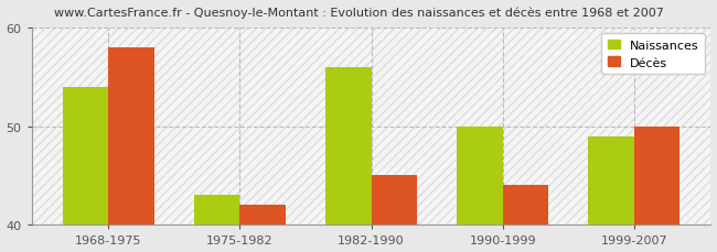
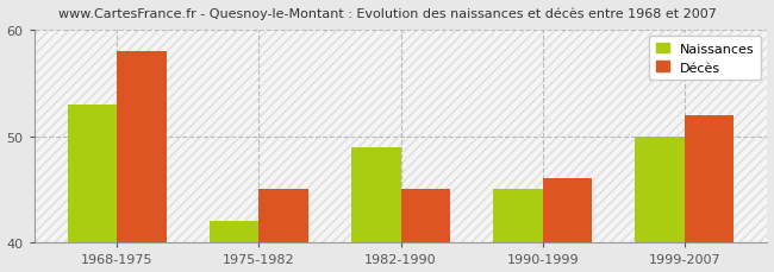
Naissances/1968-1975: 54 -> 53
Naissances/1975-1982: 43 -> 42
Décès/1975-1982: 42 -> 45
Naissances/1982-1990: 56 -> 49
Naissances/1990-1999: 50 -> 45
Décès/1990-1999: 44 -> 46
Naissances/1999-2007: 49 -> 50
Décès/1999-2007: 50 -> 52
